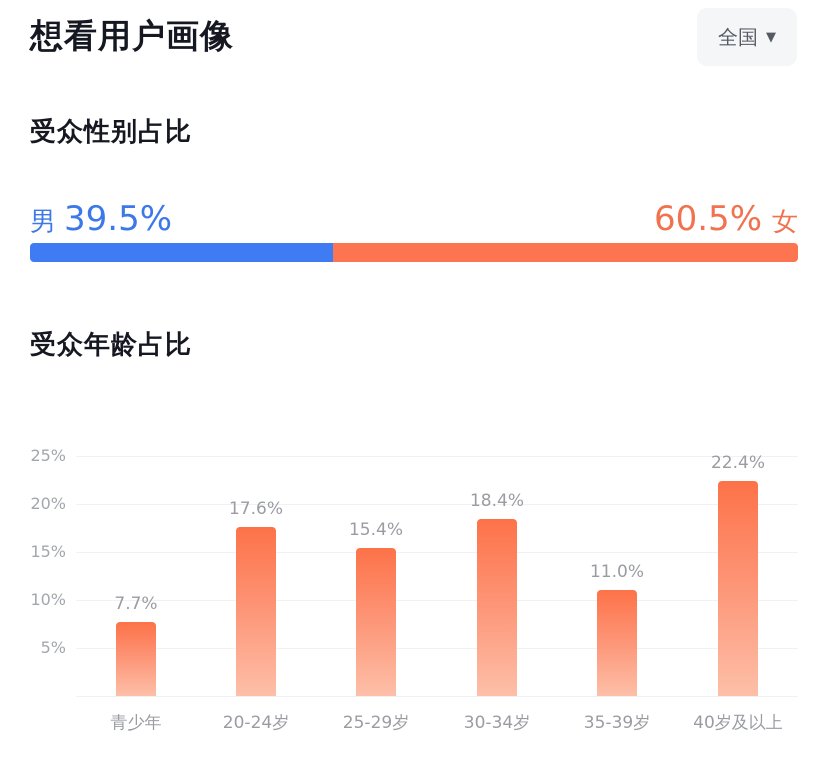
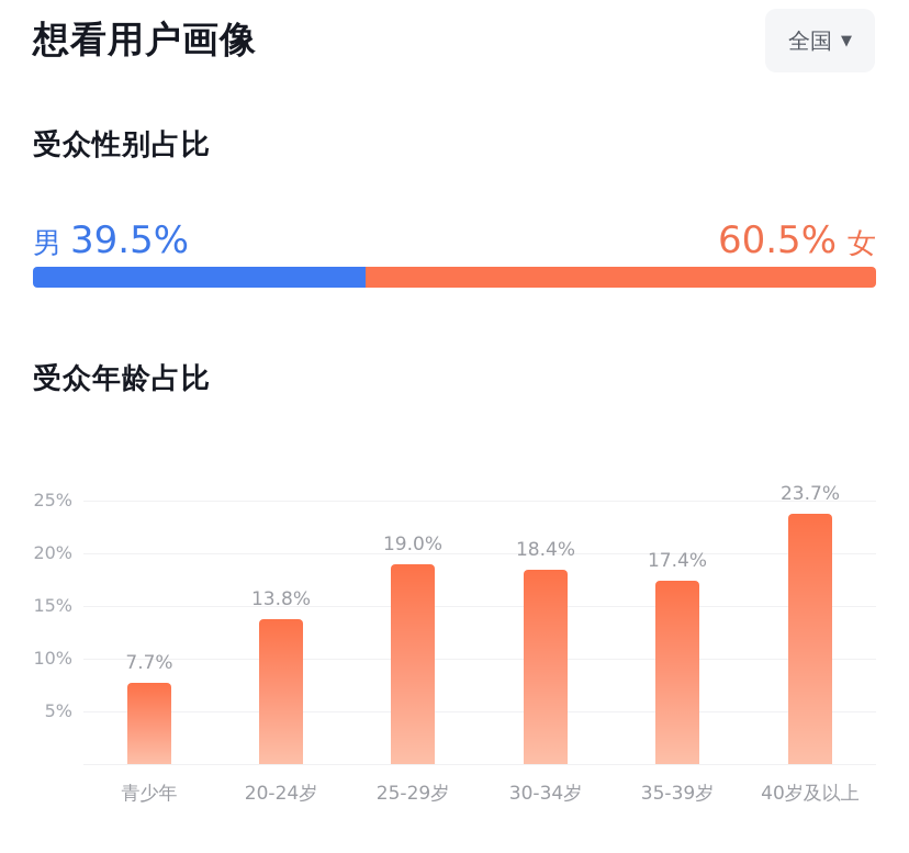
受众年龄占比/20-24岁: 17.6% -> 13.8%
受众年龄占比/25-29岁: 15.4% -> 19.0%
受众年龄占比/35-39岁: 11.0% -> 17.4%
受众年龄占比/40岁及以上: 22.4% -> 23.7%
